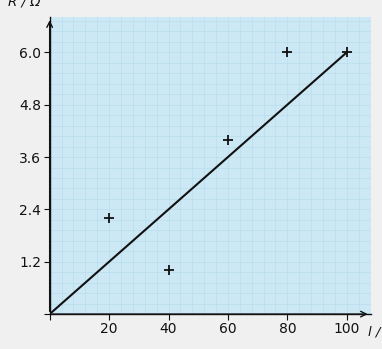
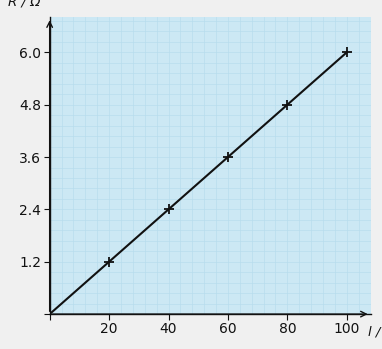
20: 2.2 -> 1.2
40: 1.0 -> 2.4
60: 4.0 -> 3.6
80: 6.0 -> 4.8
